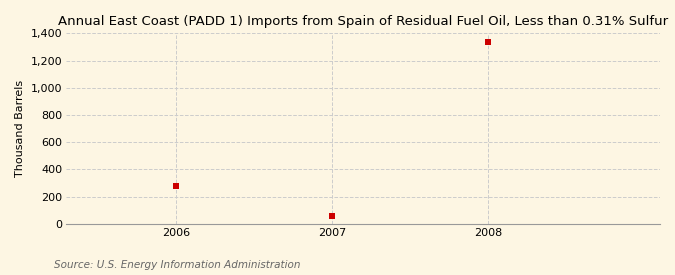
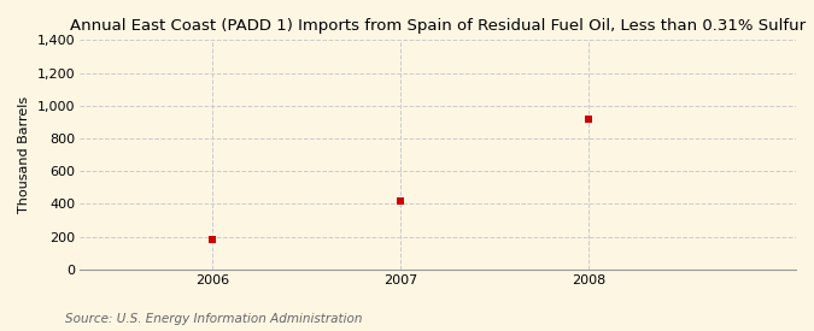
2006: 280 -> 180
2007: 60 -> 420
2008: 1,340 -> 920
